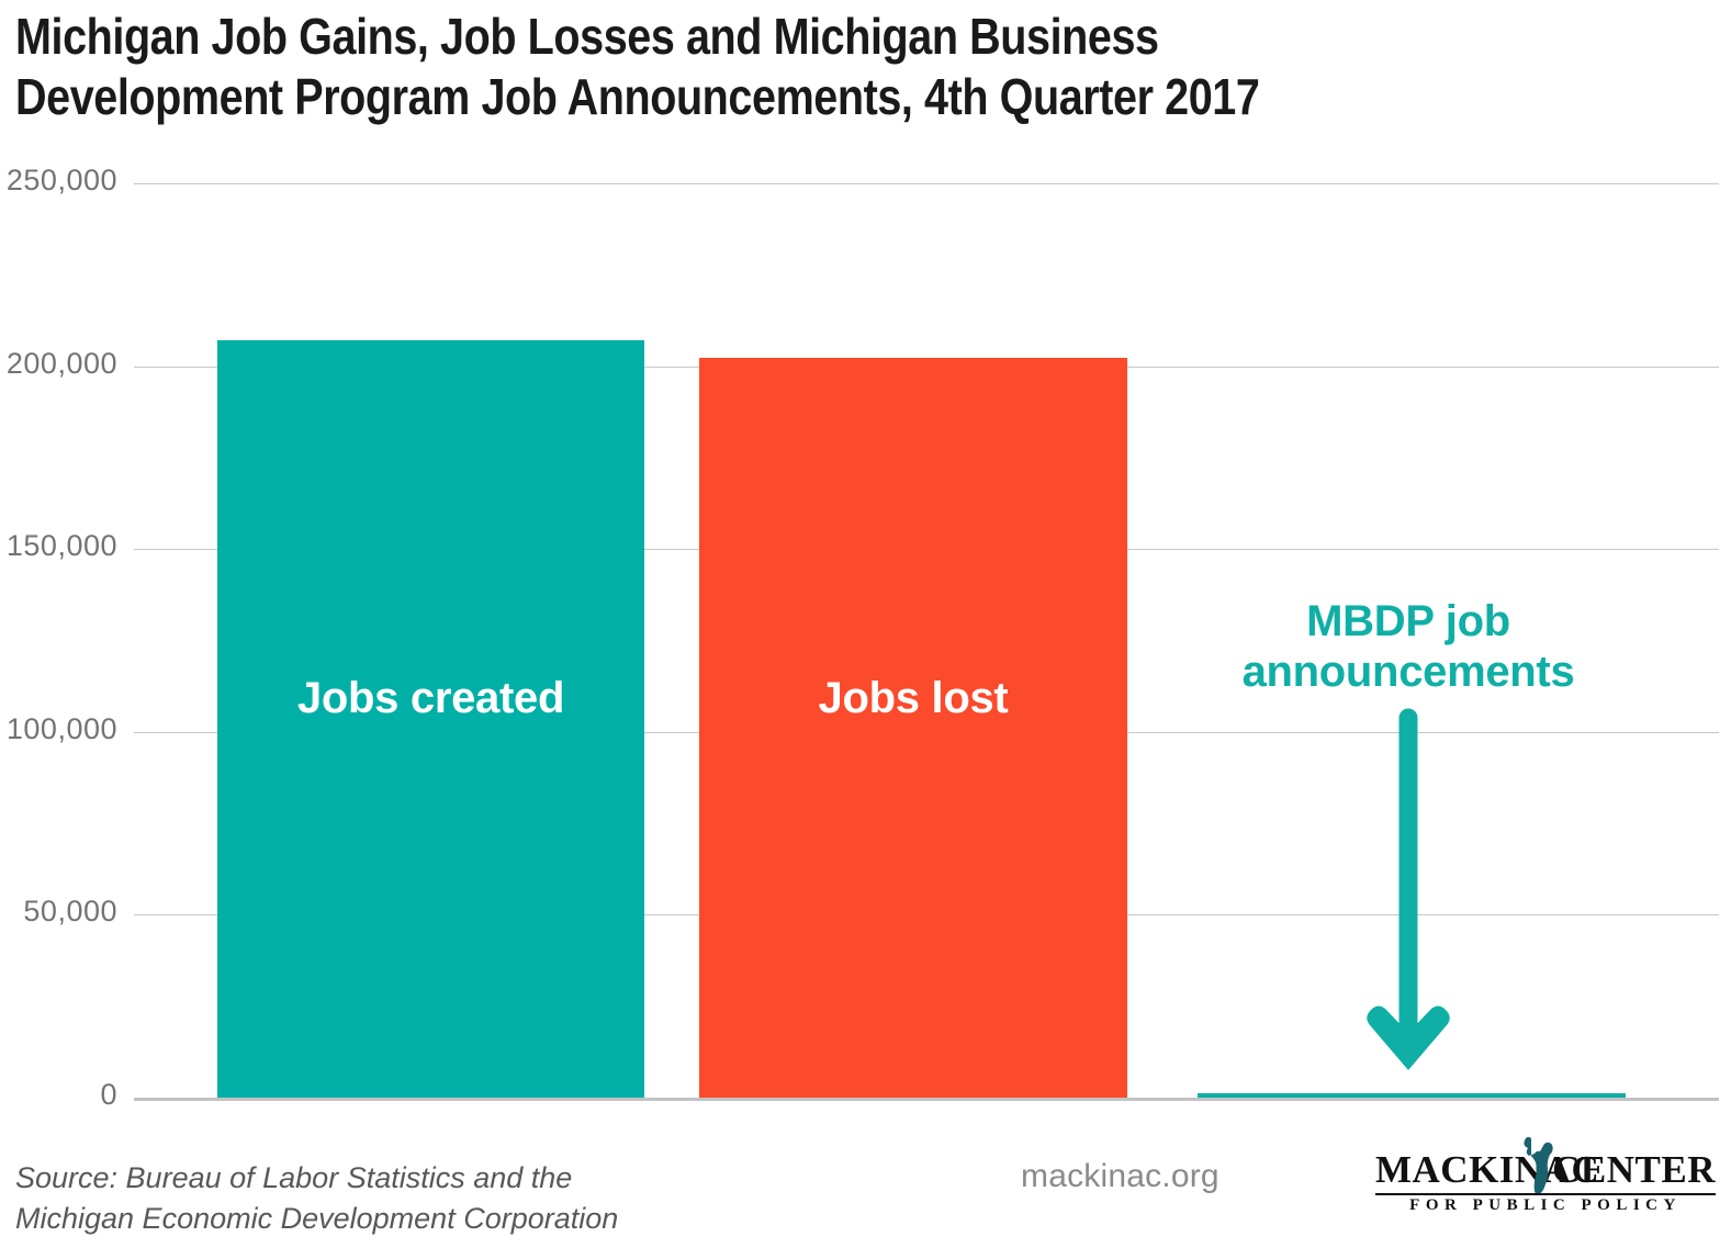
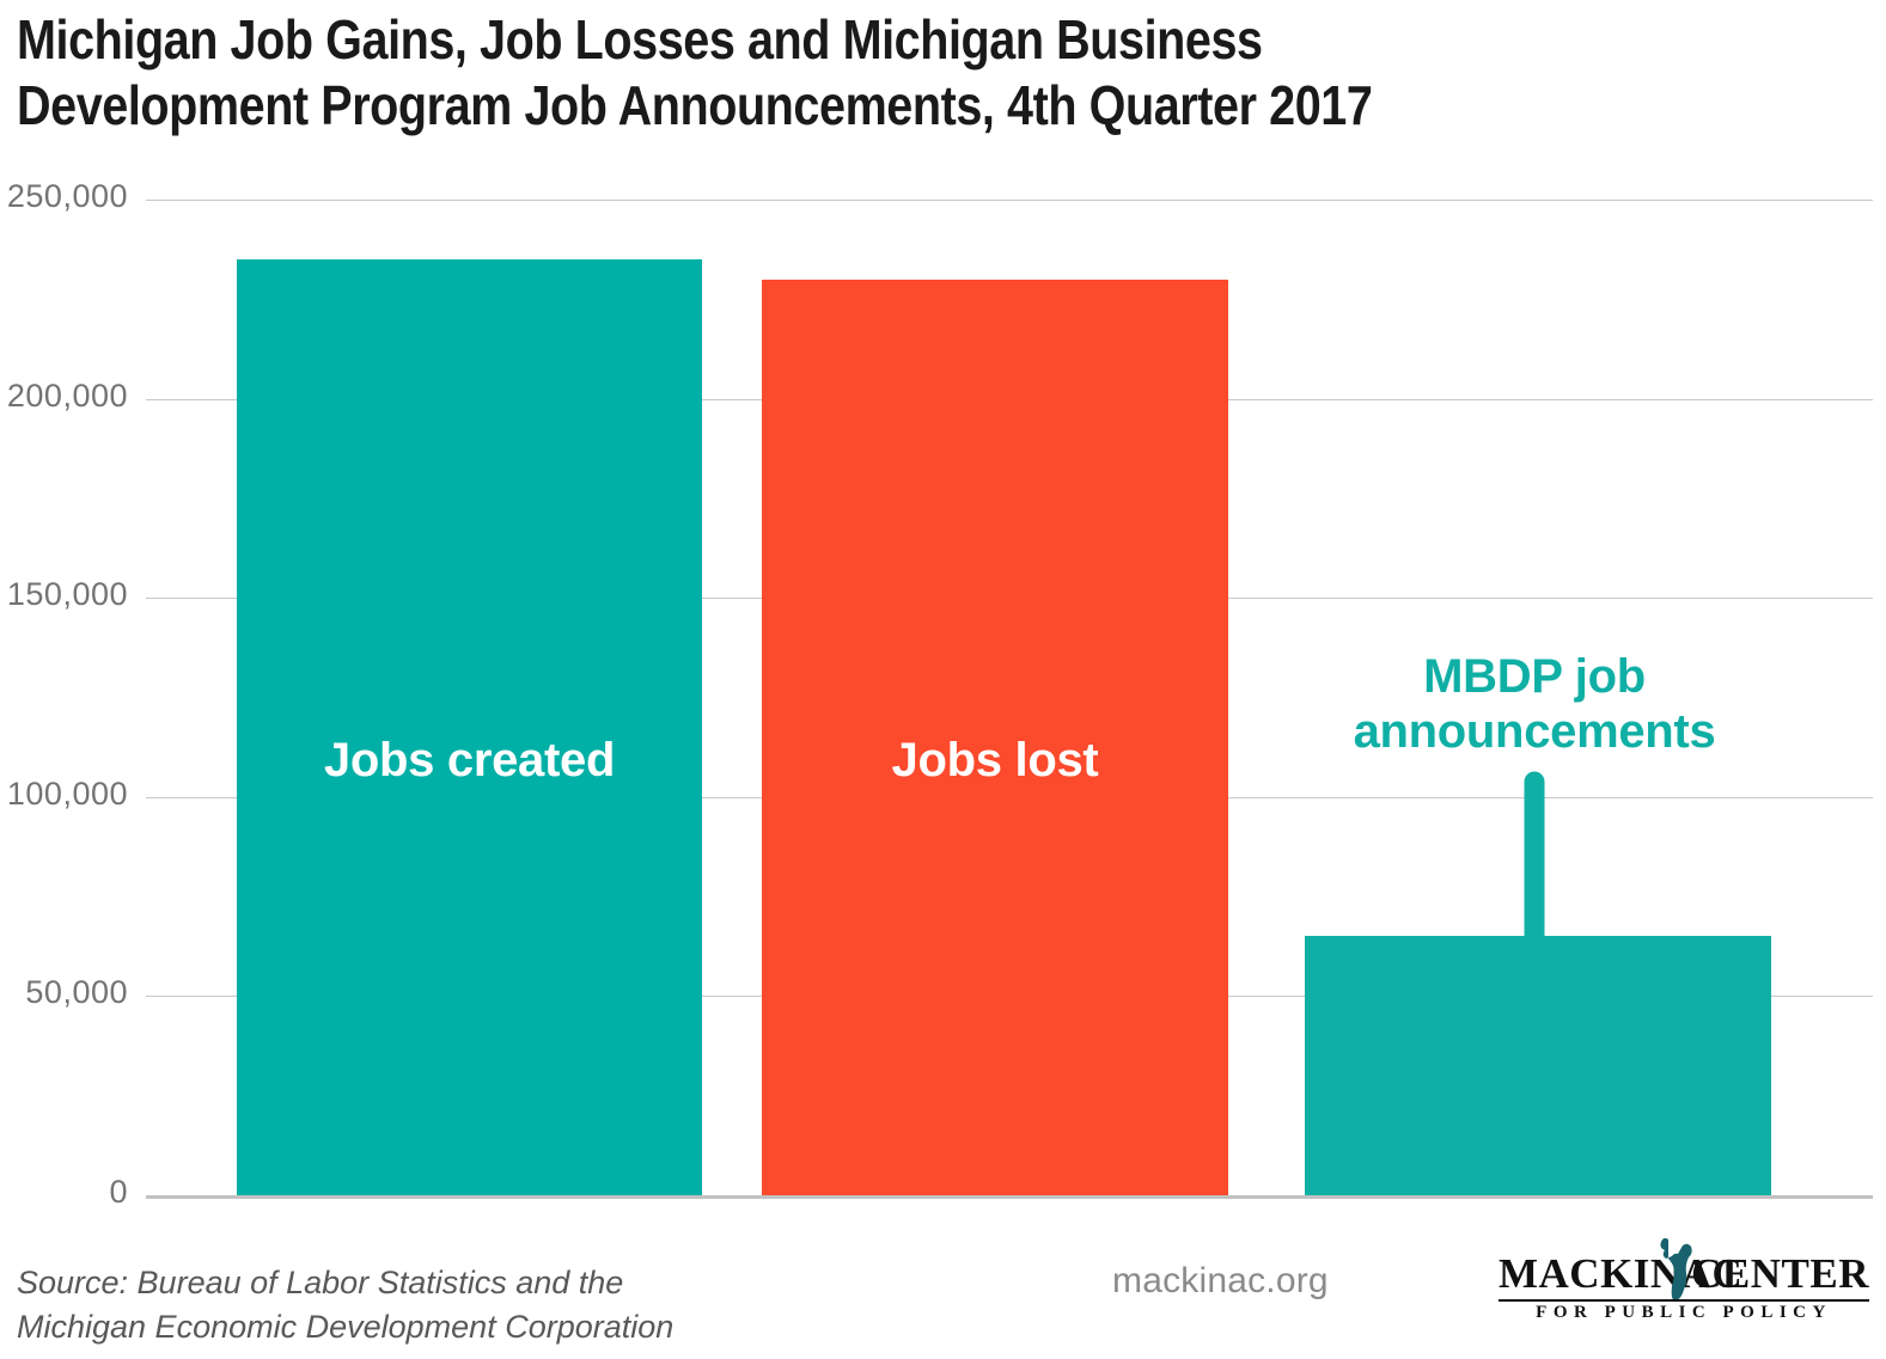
Jobs created: 207000 -> 235000
Jobs lost: 202000 -> 230000
MBDP job announcements: 1000 -> 65000
